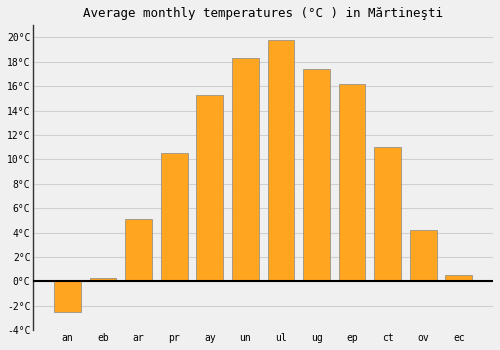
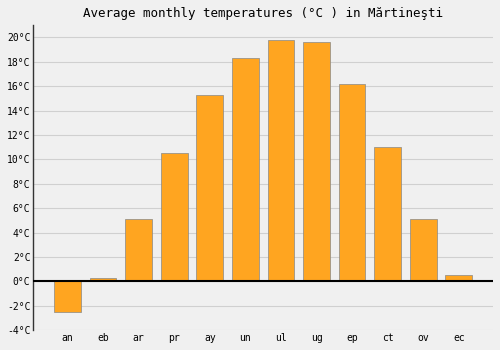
ug: 17.4°C -> 19.6°C
ov: 4.2°C -> 5.1°C
